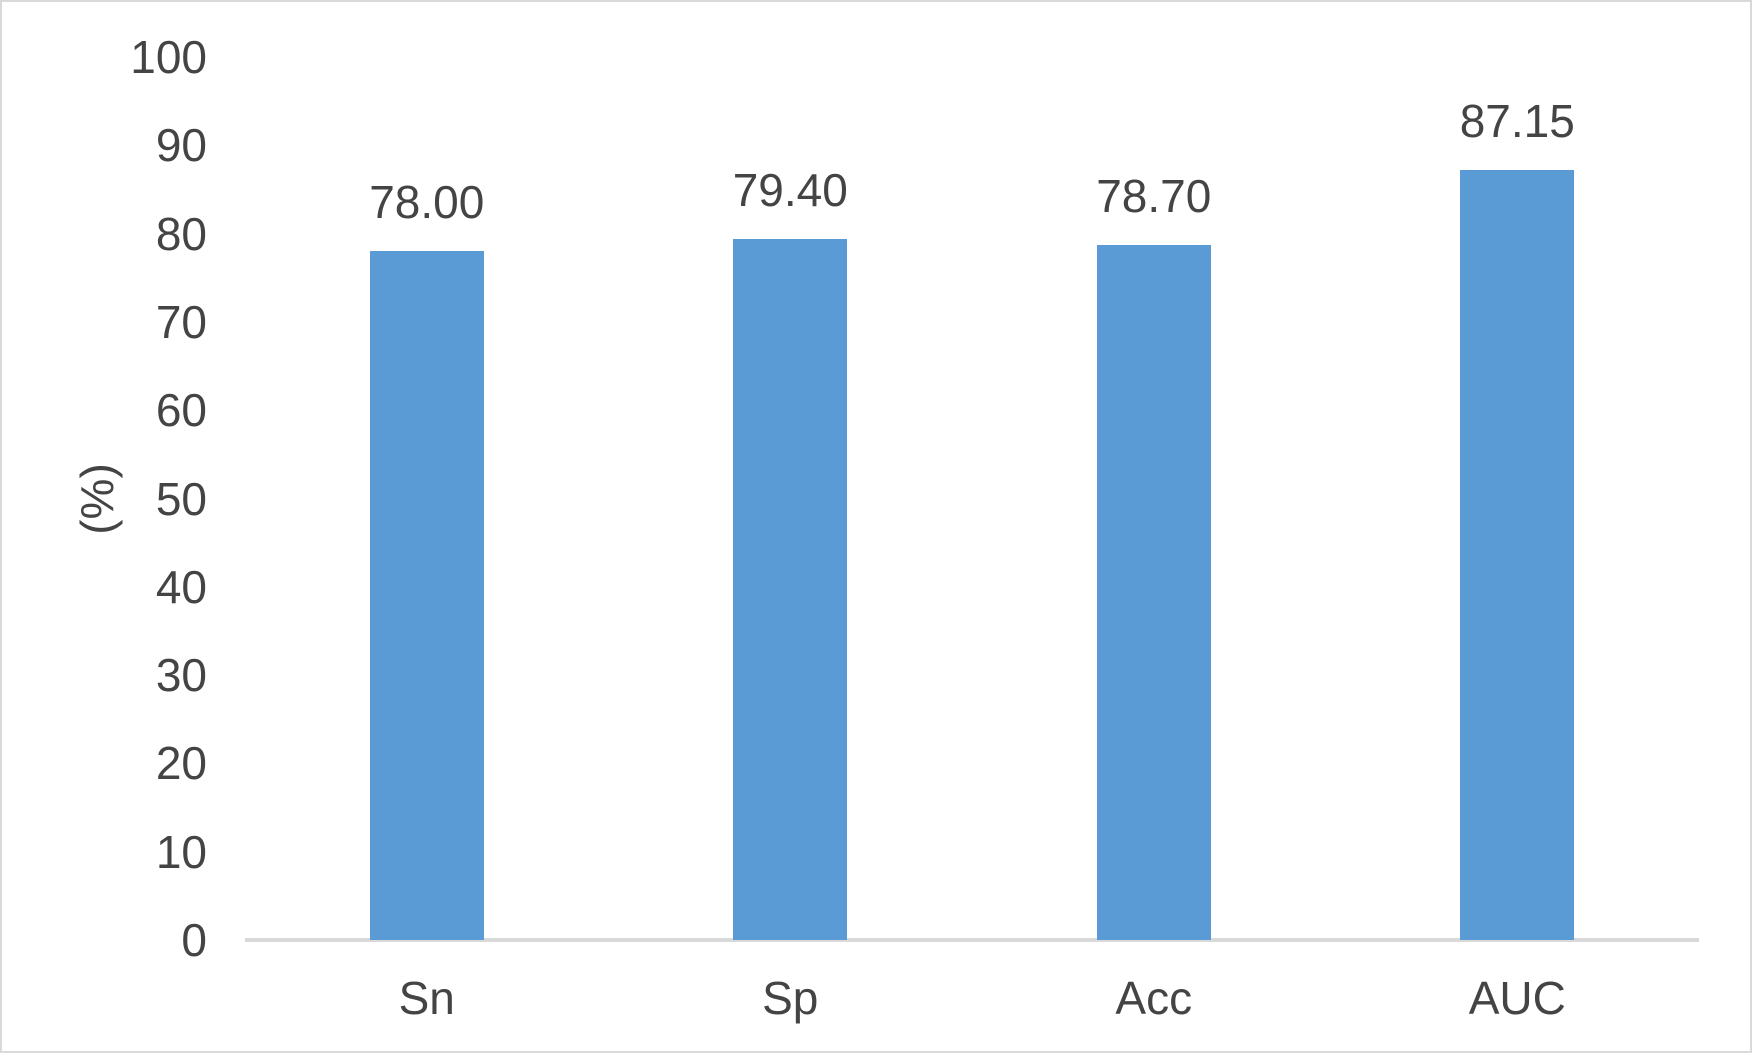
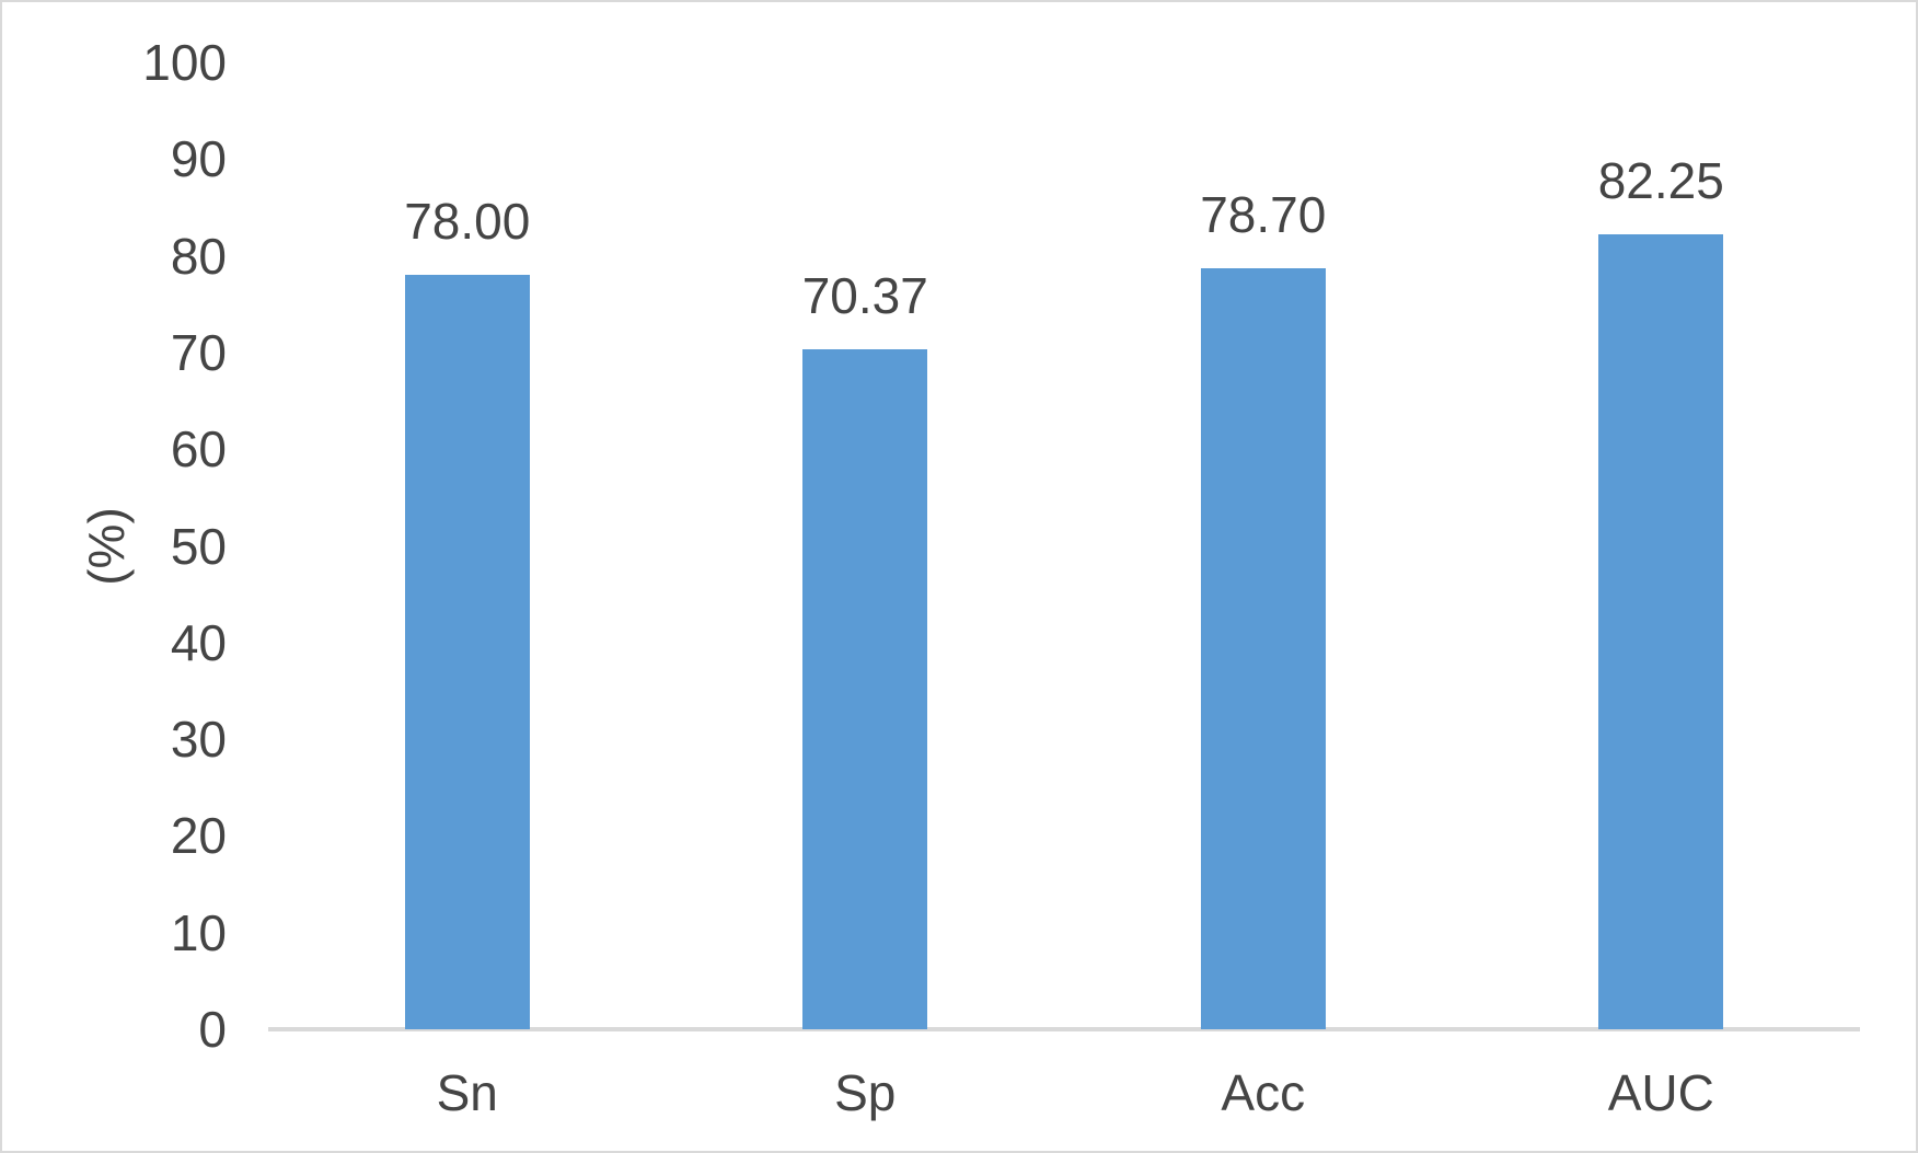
Sp: 79.40 -> 70.37
AUC: 87.15 -> 82.25
